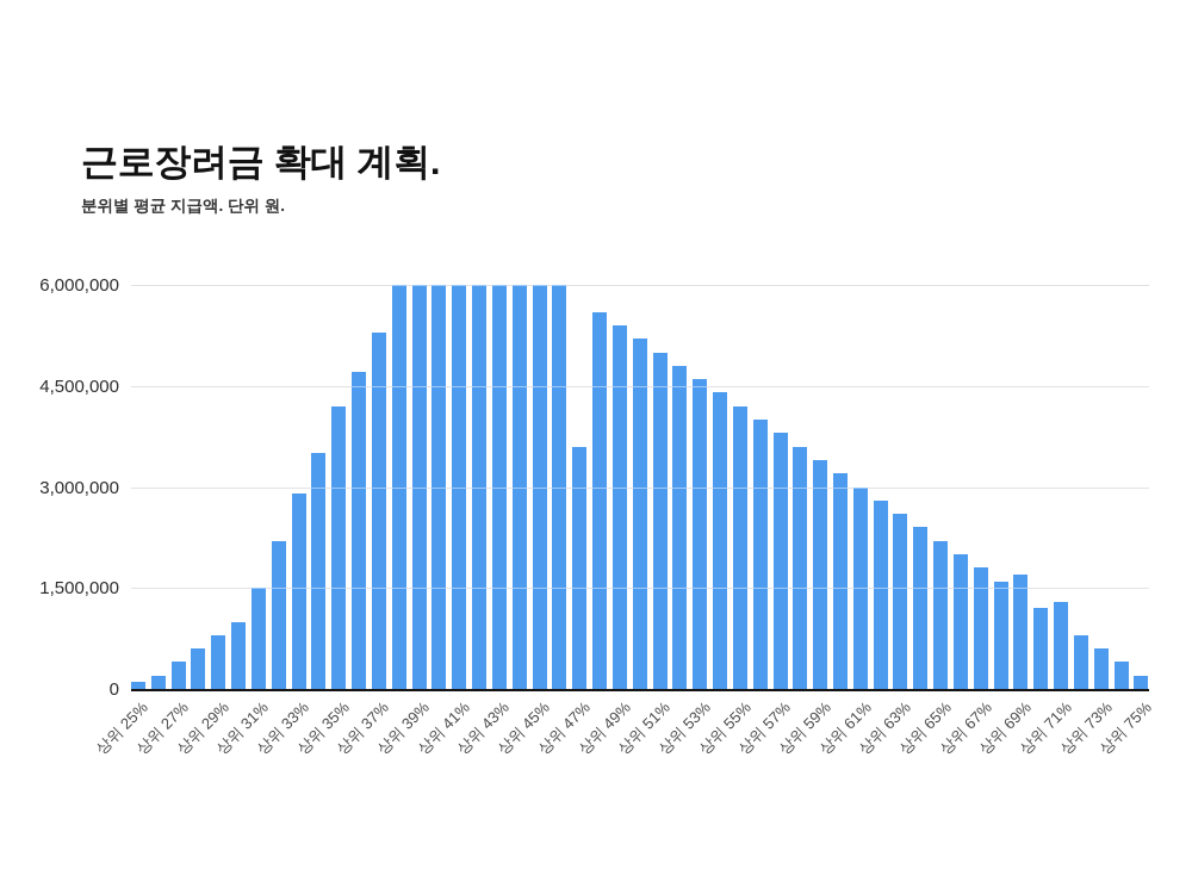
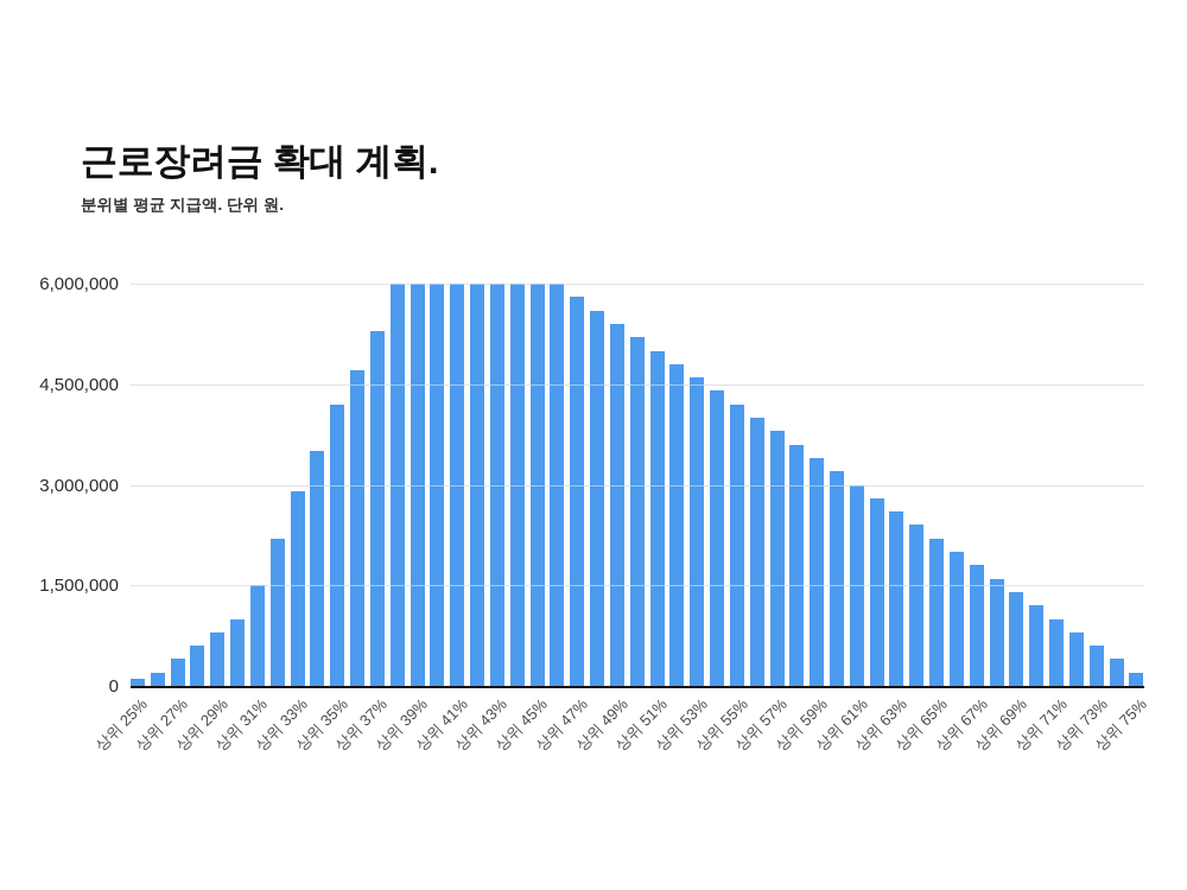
상위 47%: 3600000 -> 5800000
상위 69%: 1700000 -> 1400000
상위 71%: 1300000 -> 1000000
